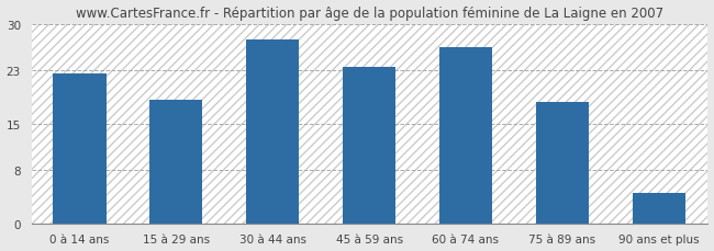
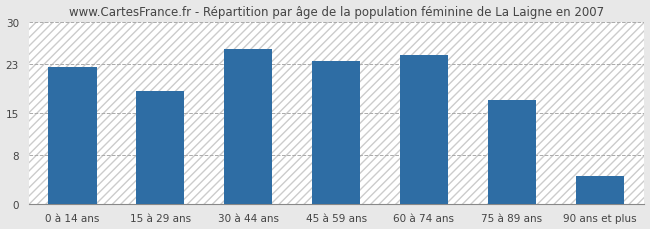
30 à 44 ans: 27.6 -> 25.5
60 à 74 ans: 26.4 -> 24.5
75 à 89 ans: 18.2 -> 17.0
